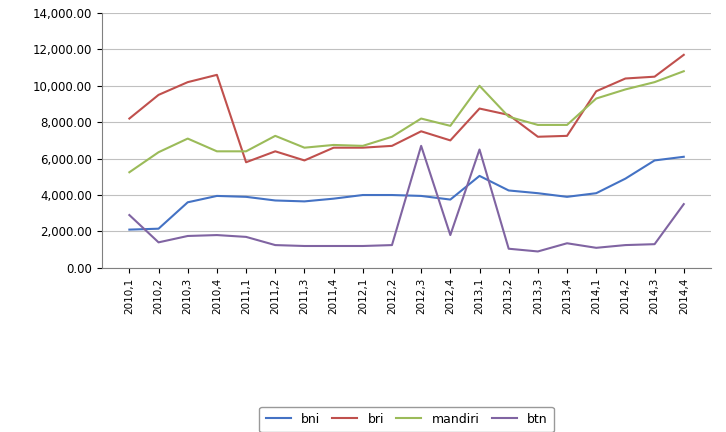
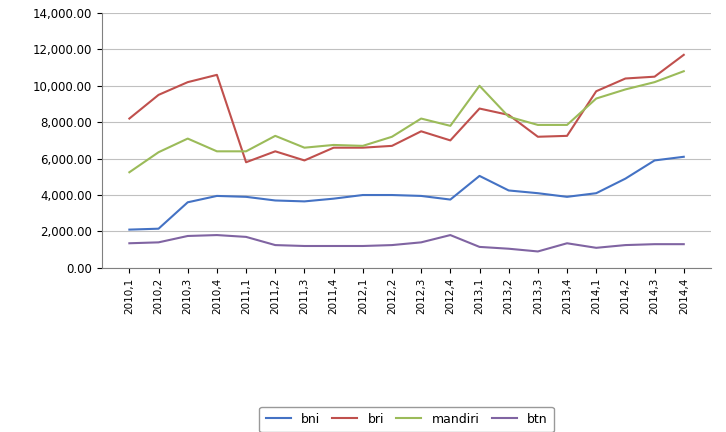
btn/2010,1: 2,900 -> 1,400
btn/2012,3: 6,700 -> 1,400
btn/2013,1: 6,500 -> 1,200
btn/2014,4: 3,500 -> 1,300
